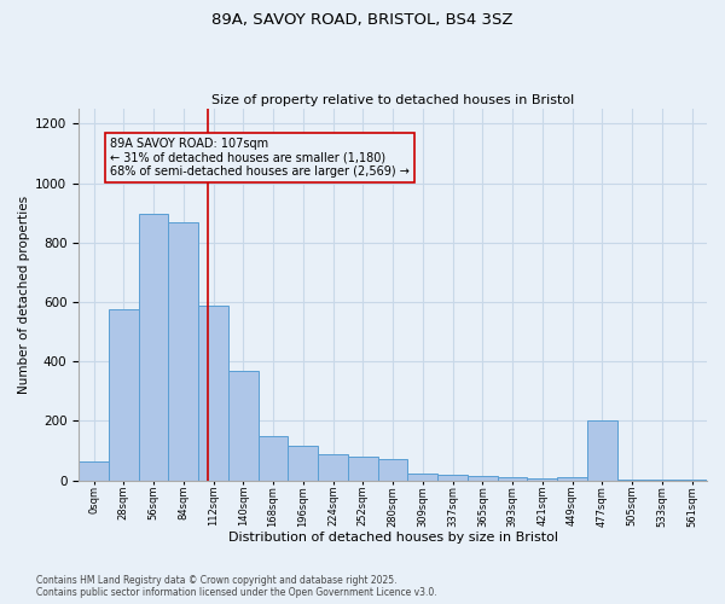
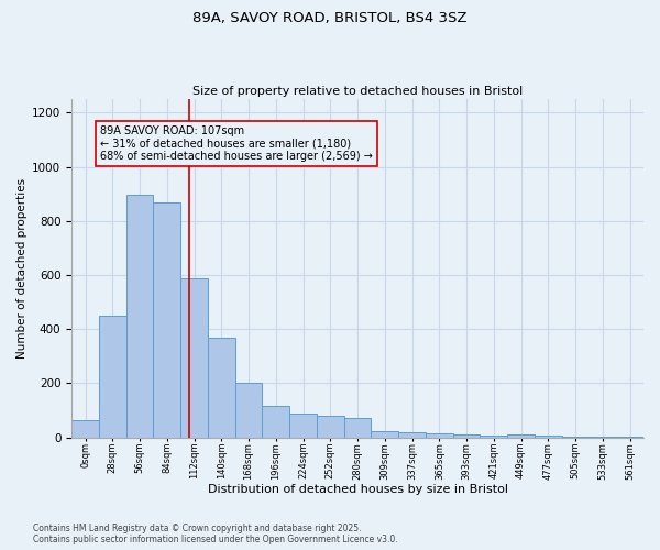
28sqm: 575 -> 450
168sqm: 150 -> 200
477sqm: 200 -> 5
